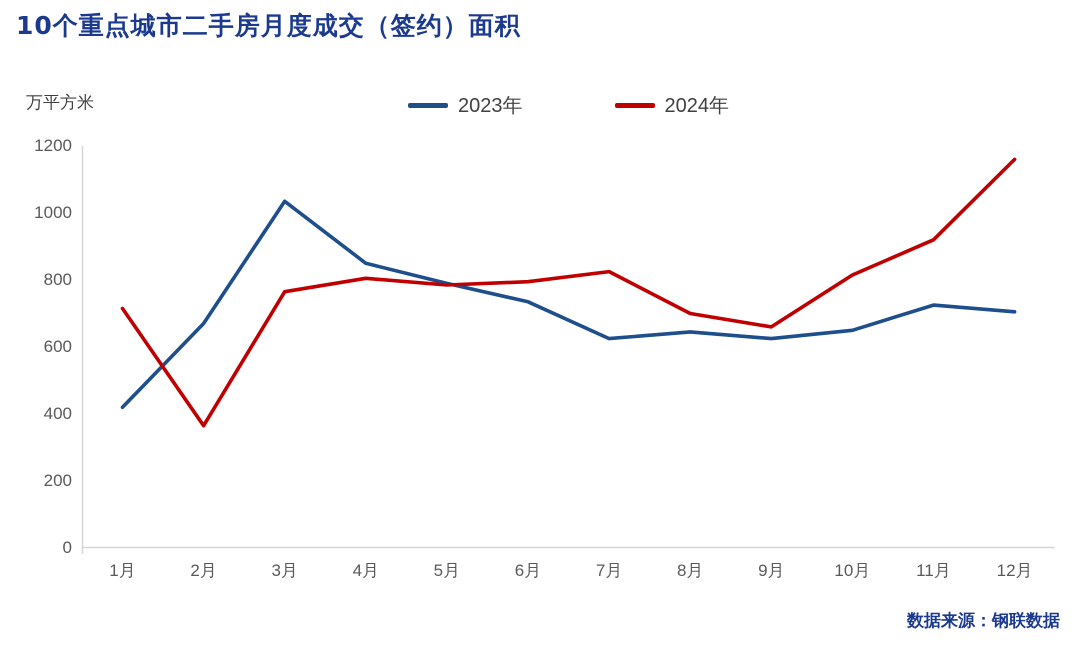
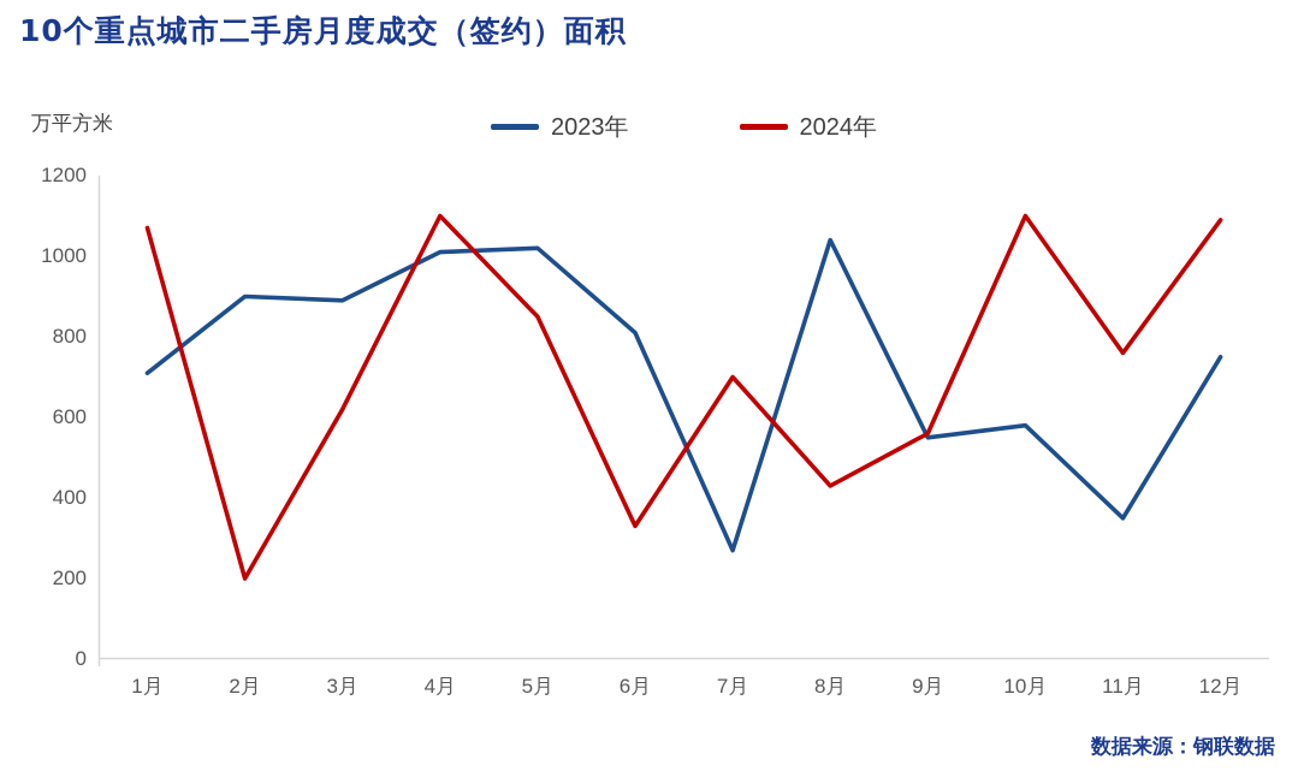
2023年/1月: 420 -> 710
2024年/1月: 720 -> 1070
2023年/2月: 670 -> 900
2024年/2月: 360 -> 200
2023年/3月: 1040 -> 890
2024年/3月: 760 -> 620
2023年/4月: 850 -> 1010
2024年/4月: 800 -> 1100
2023年/5月: 790 -> 1020
2024年/5月: 780 -> 850
2023年/6月: 740 -> 810
2024年/6月: 800 -> 330
2023年/7月: 620 -> 270
2024年/7月: 820 -> 700
2023年/8月: 640 -> 1040
2024年/8月: 700 -> 430
2023年/9月: 620 -> 550
2024年/9月: 660 -> 560
2023年/10月: 650 -> 580
2024年/10月: 820 -> 1100
2023年/11月: 720 -> 350
2024年/11月: 920 -> 760
2023年/12月: 700 -> 750
2024年/12月: 1160 -> 1090
